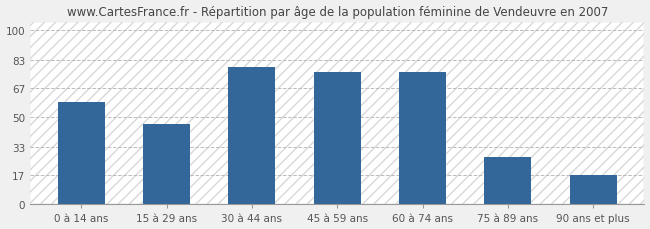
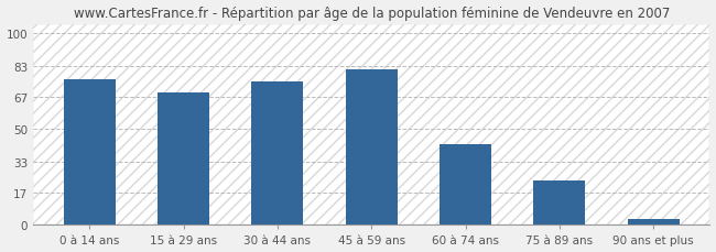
0 à 14 ans: 59 -> 76
15 à 29 ans: 46 -> 69
30 à 44 ans: 79 -> 75
45 à 59 ans: 76 -> 81
60 à 74 ans: 76 -> 42
75 à 89 ans: 27 -> 23
90 ans et plus: 17 -> 3
